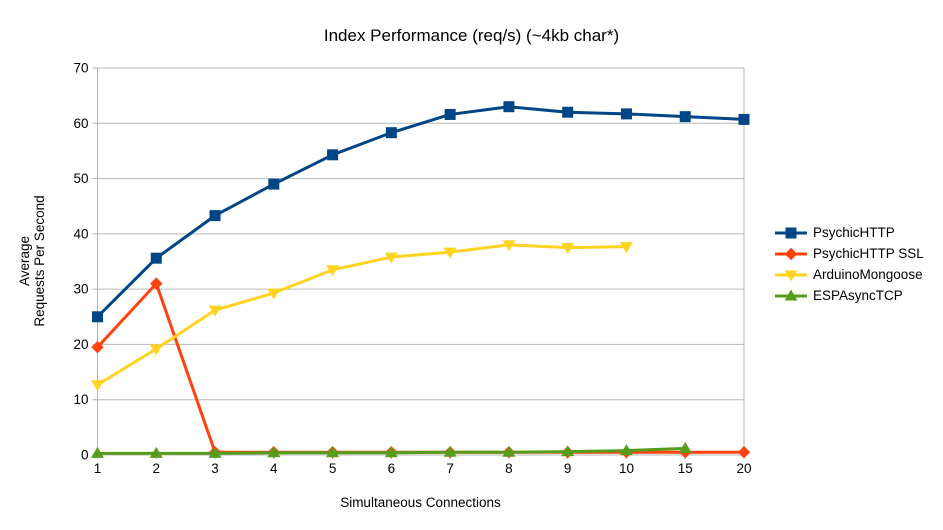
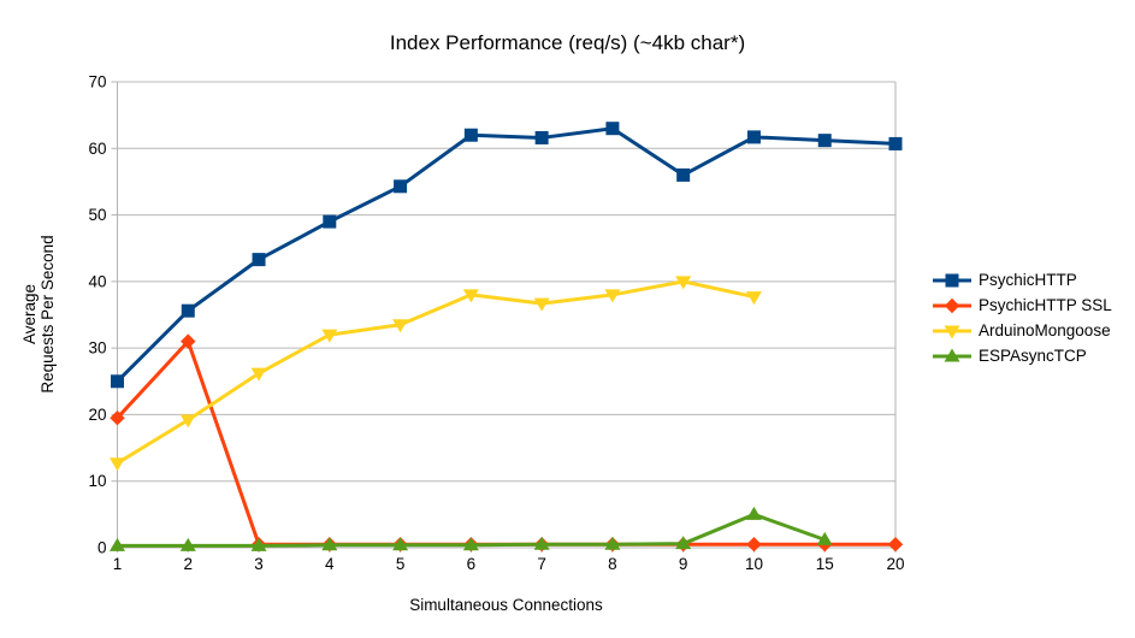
ArduinoMongoose/4: 29 -> 32
PsychicHTTP/6: 58 -> 62
ArduinoMongoose/6: 36 -> 38
PsychicHTTP/9: 62 -> 56
ArduinoMongoose/9: 38 -> 40
ESPAsyncTCP/10: 1 -> 5
